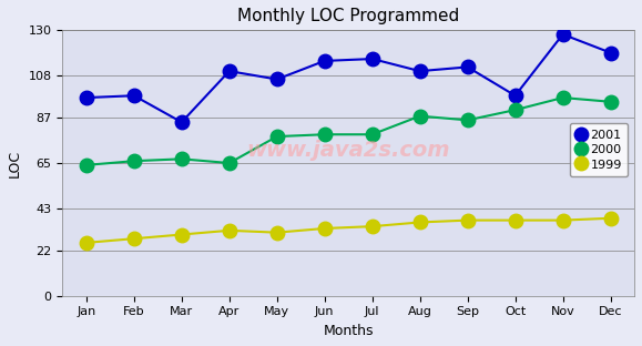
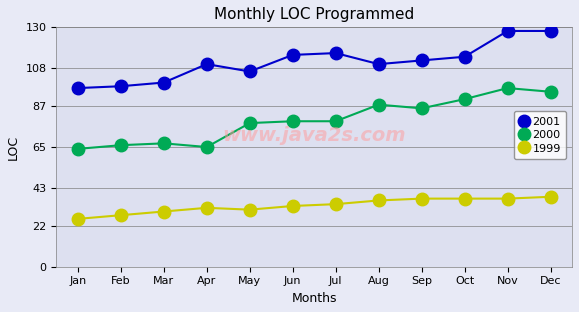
2001/Mar: 85 -> 100
2001/Oct: 98 -> 114
2001/Dec: 119 -> 128
